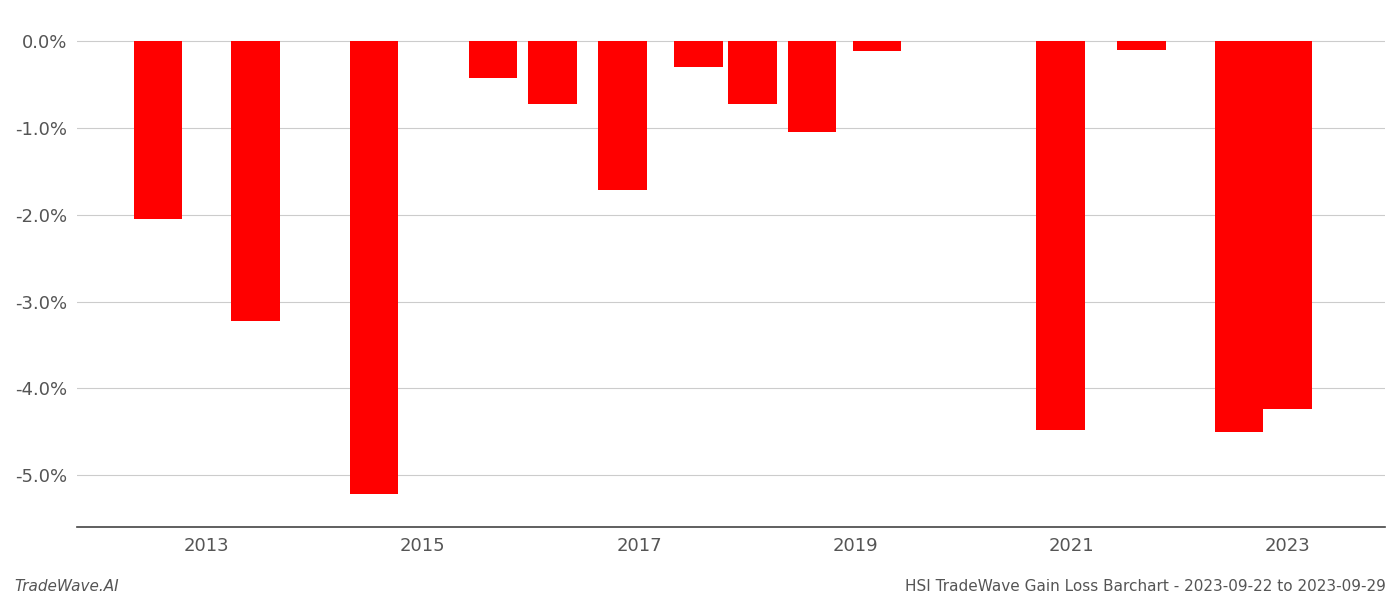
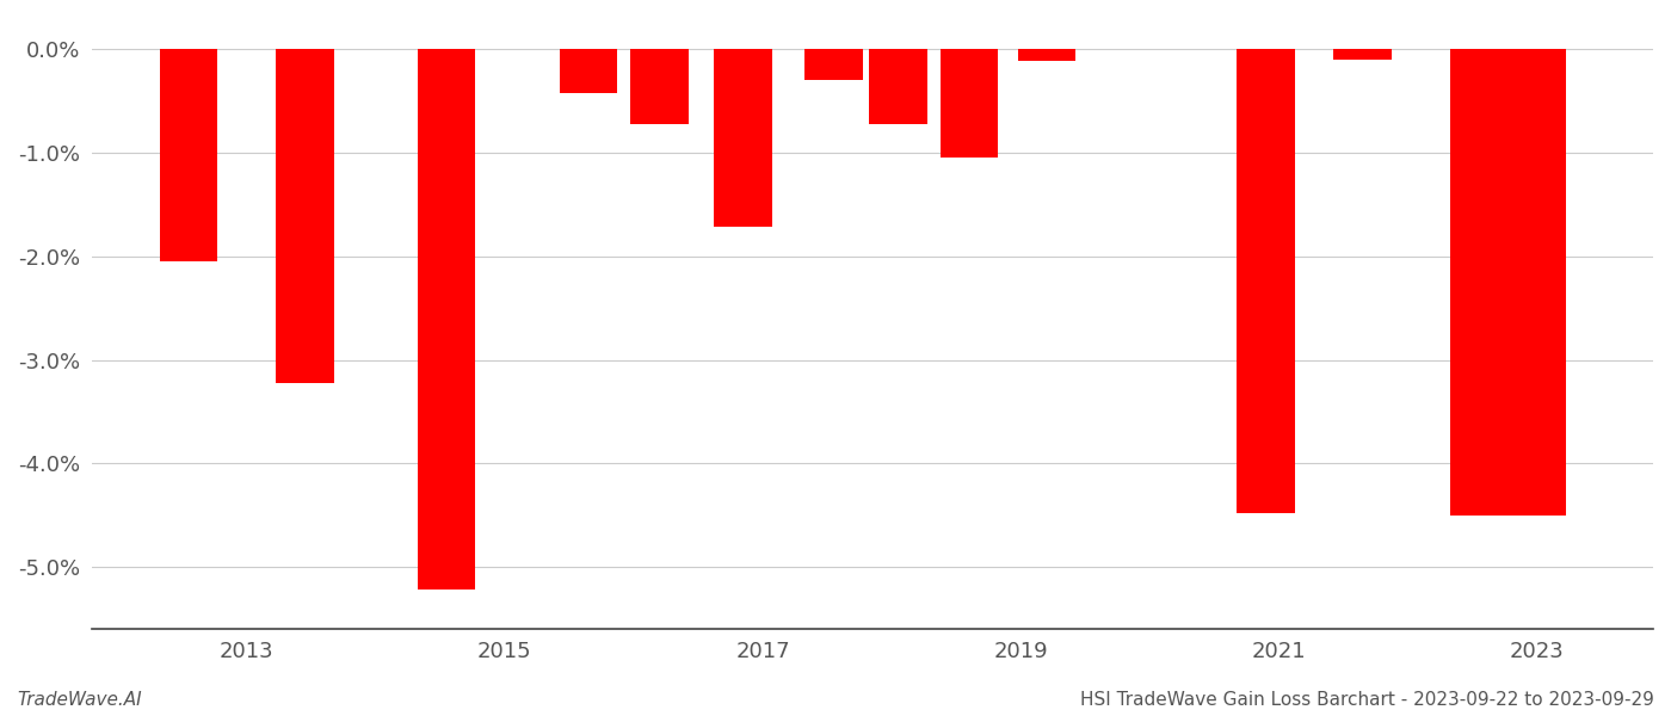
2023: -4.24% -> -4.50%
